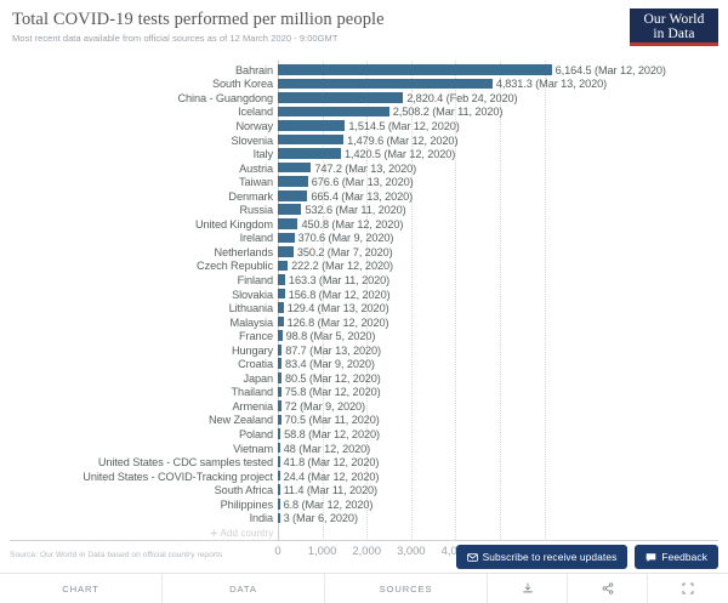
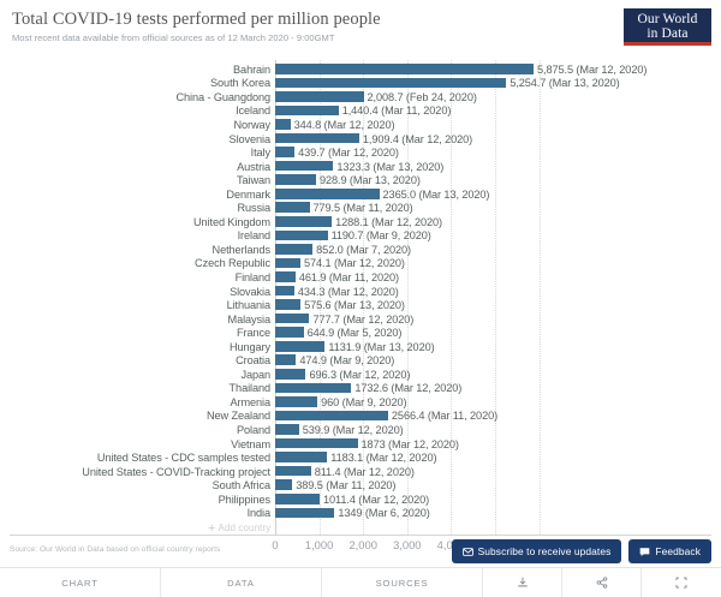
Bahrain: 6,164.5 -> 5,875.5
South Korea: 4,831.3 -> 5,254.7
China - Guangdong: 2,820.4 -> 2,008.7
Iceland: 2,508.2 -> 1,440.4
Norway: 1,514.5 -> 344.8
Slovenia: 1,479.6 -> 1,909.4
Italy: 1,420.5 -> 439.7
Austria: 747.2 -> 1323.3
Taiwan: 676.6 -> 928.9
Denmark: 665.4 -> 2365.0
Russia: 532.6 -> 779.5
United Kingdom: 450.8 -> 1288.1
Ireland: 370.6 -> 1190.7
Netherlands: 350.2 -> 852.0
Czech Republic: 222.2 -> 574.1
Finland: 163.3 -> 461.9
Slovakia: 156.8 -> 434.3
Lithuania: 129.4 -> 575.6
Malaysia: 126.8 -> 777.7
France: 98.8 -> 644.9
Hungary: 87.7 -> 1131.9
Croatia: 83.4 -> 474.9
Japan: 80.5 -> 696.3
Thailand: 75.8 -> 1732.6
Armenia: 72 -> 960
New Zealand: 70.5 -> 2566.4
Poland: 58.8 -> 539.9
Vietnam: 48 -> 1873
United States - CDC samples tested: 41.8 -> 1183.1
United States - COVID-Tracking project: 24.4 -> 811.4
South Africa: 11.4 -> 389.5
Philippines: 6.8 -> 1011.4
India: 3 -> 1349
